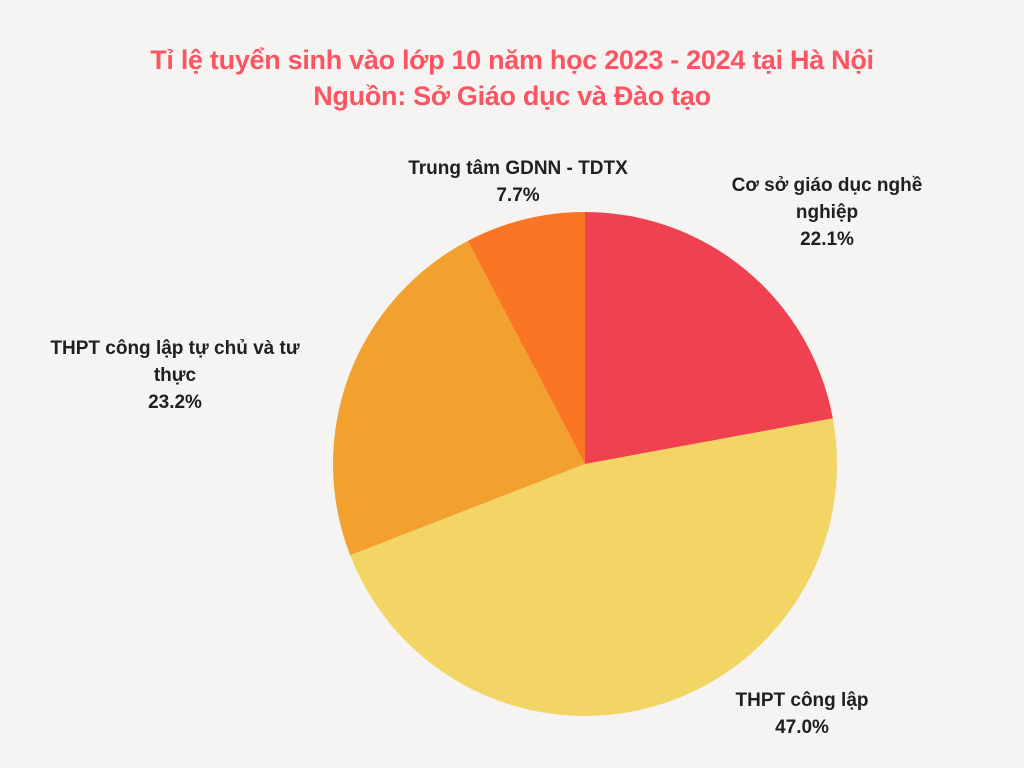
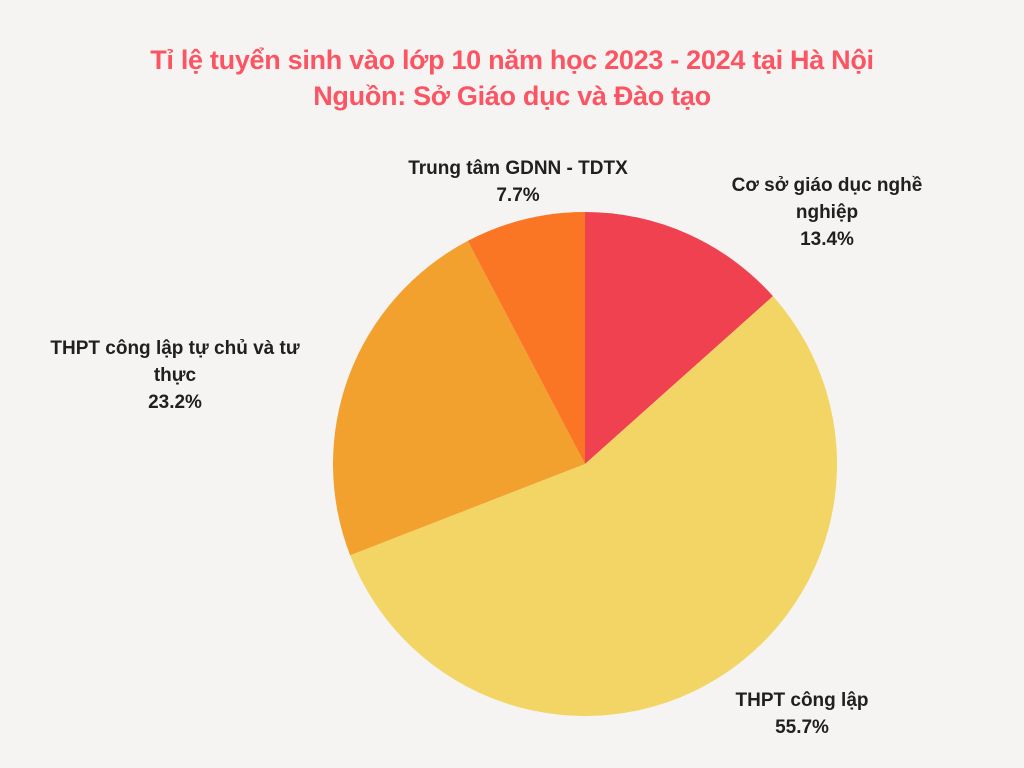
Cơ sở giáo dục nghề nghiệp: 22.1% -> 13.4%
THPT công lập: 47.0% -> 55.7%
